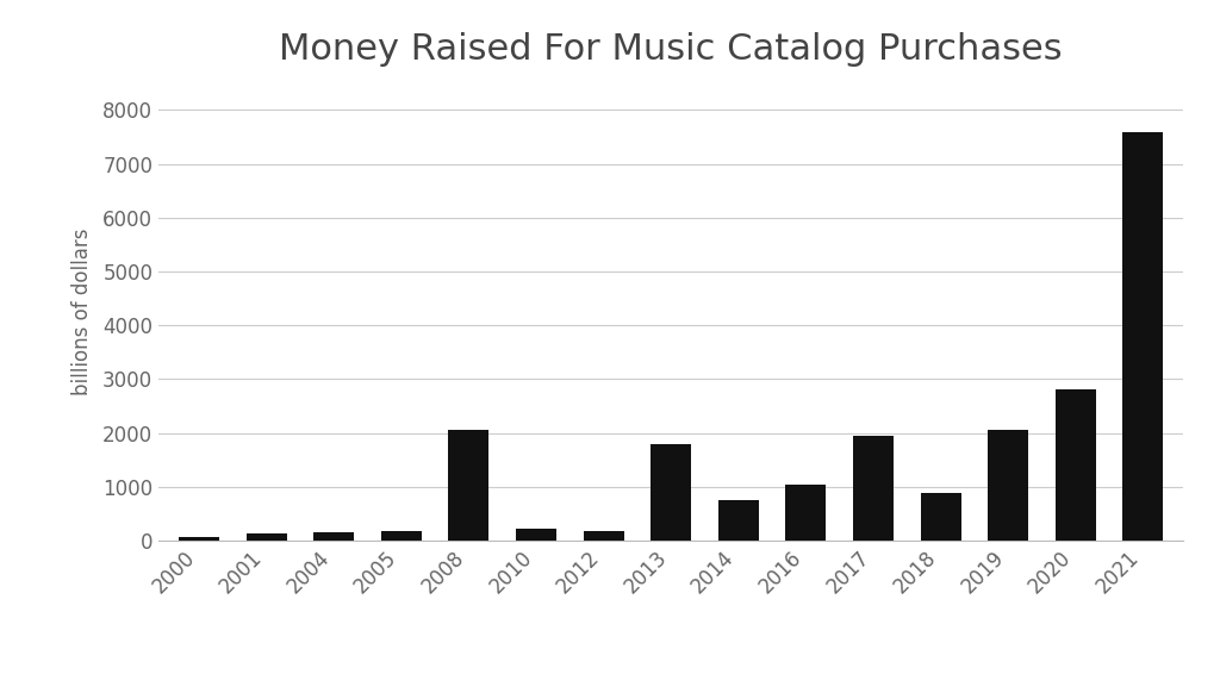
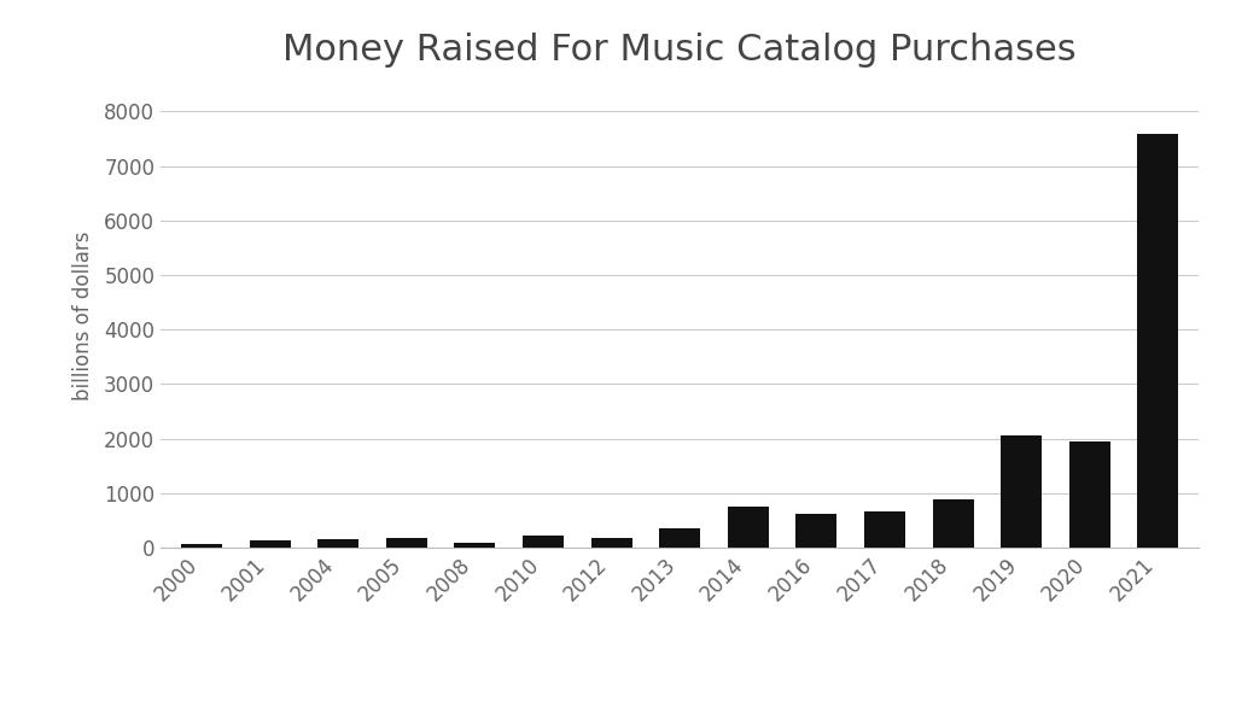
2008: 2050 -> 80
2013: 1800 -> 350
2016: 1050 -> 620
2017: 1950 -> 660
2020: 2800 -> 1950
